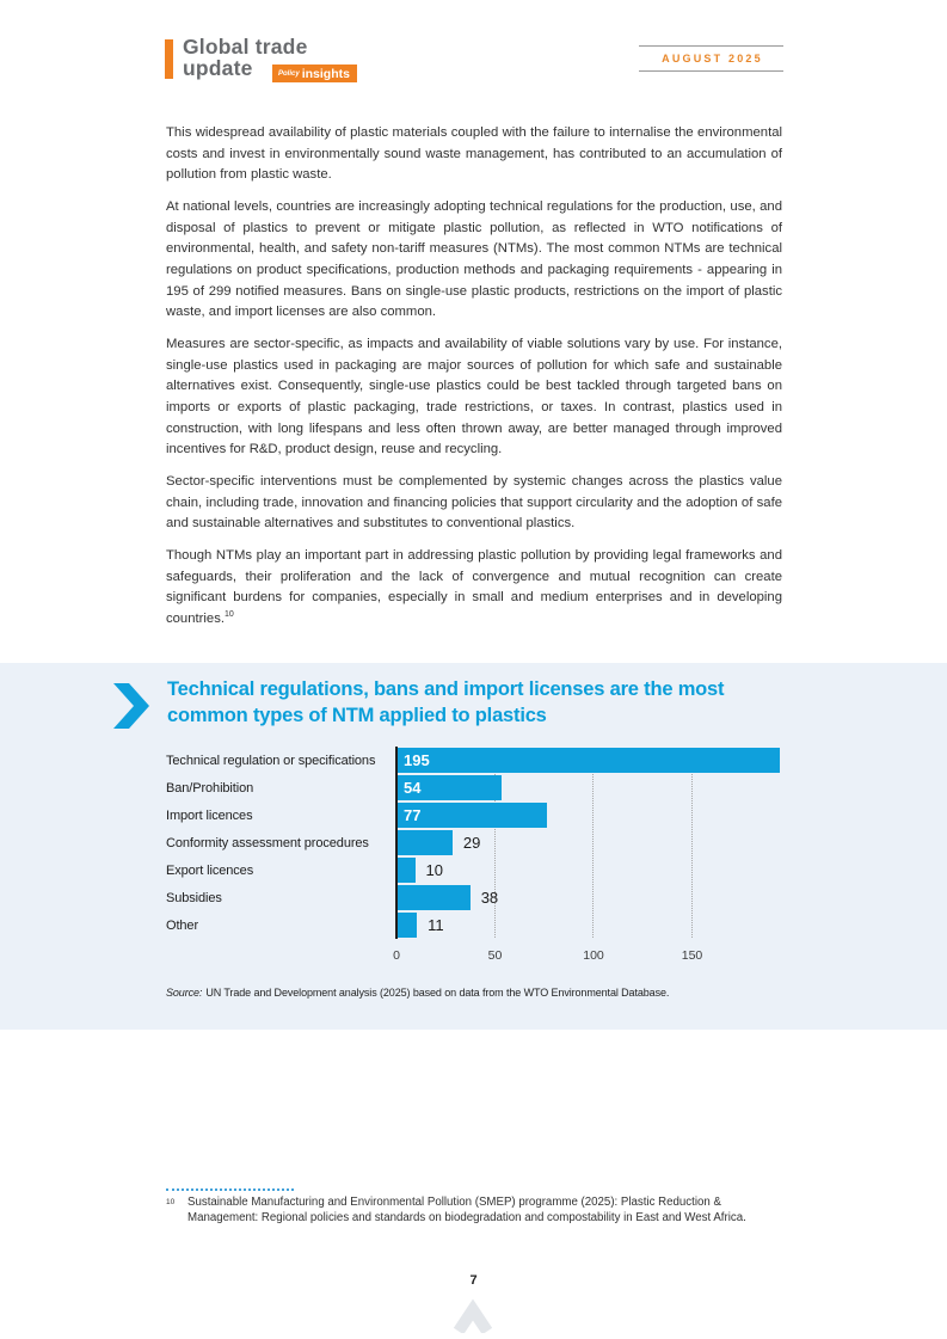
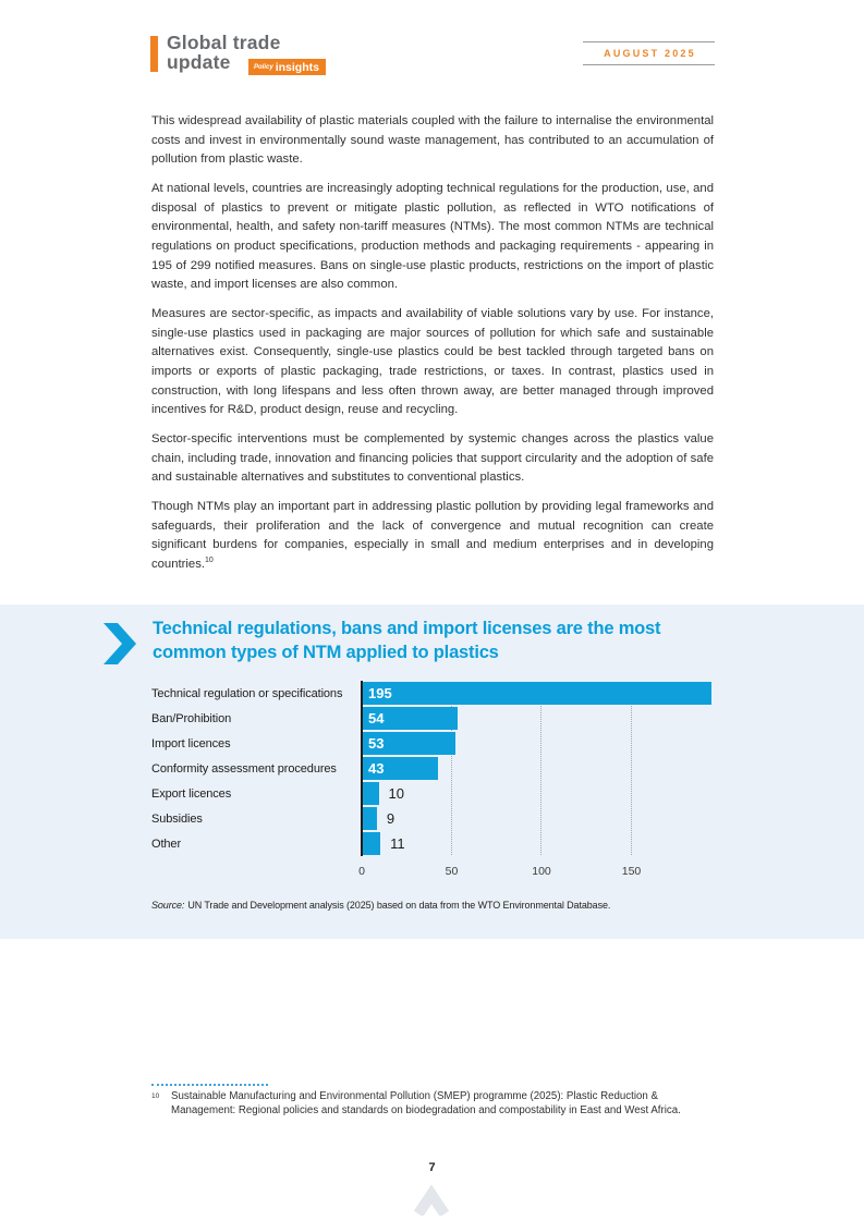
Import licences: 77 -> 53
Conformity assessment procedures: 29 -> 43
Subsidies: 38 -> 9
